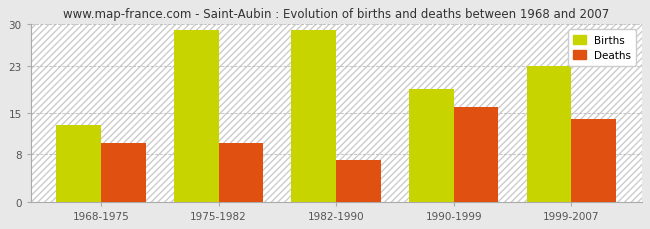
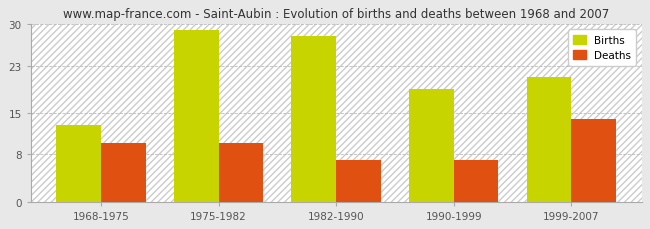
Births/1982-1990: 29 -> 28
Deaths/1990-1999: 16 -> 7
Births/1999-2007: 23 -> 21
